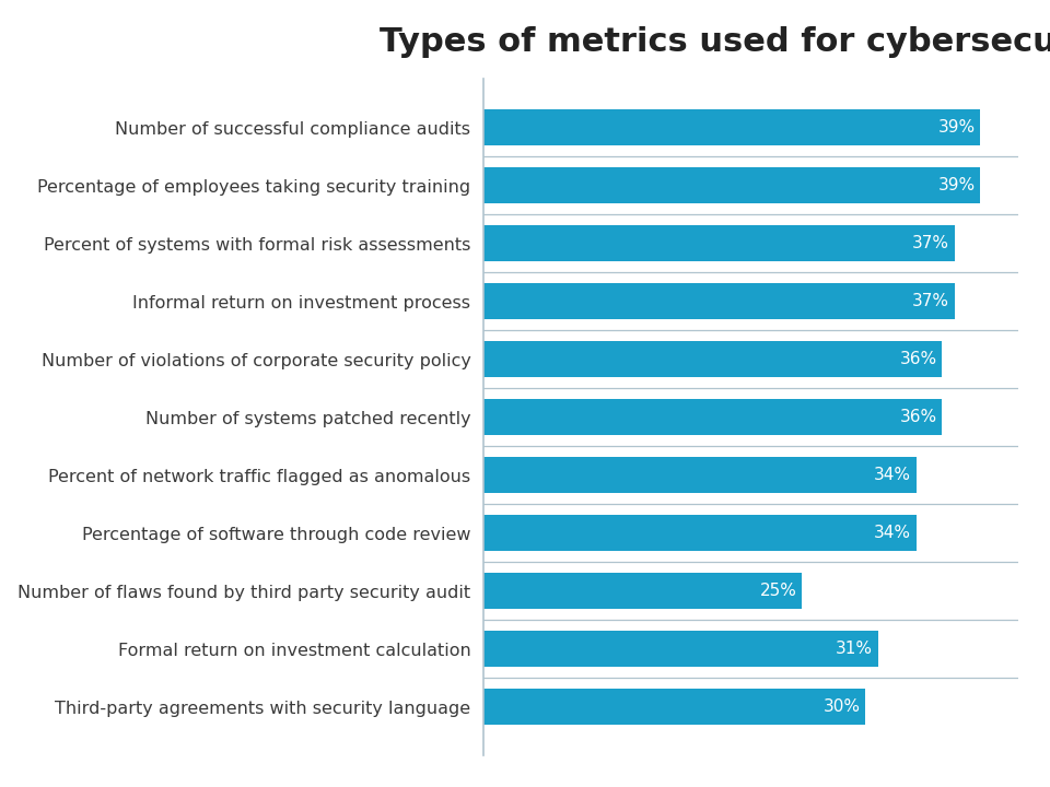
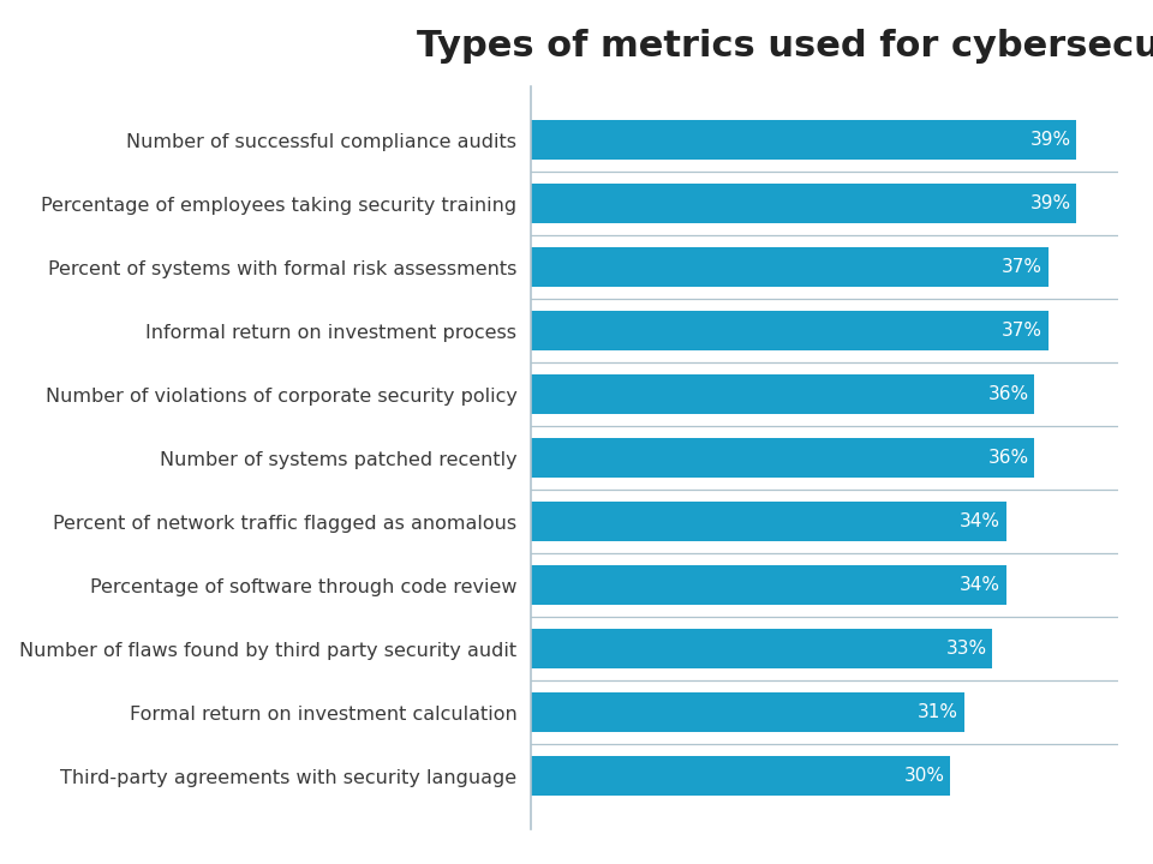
Number of flaws found by third party security audit: 25% -> 33%
